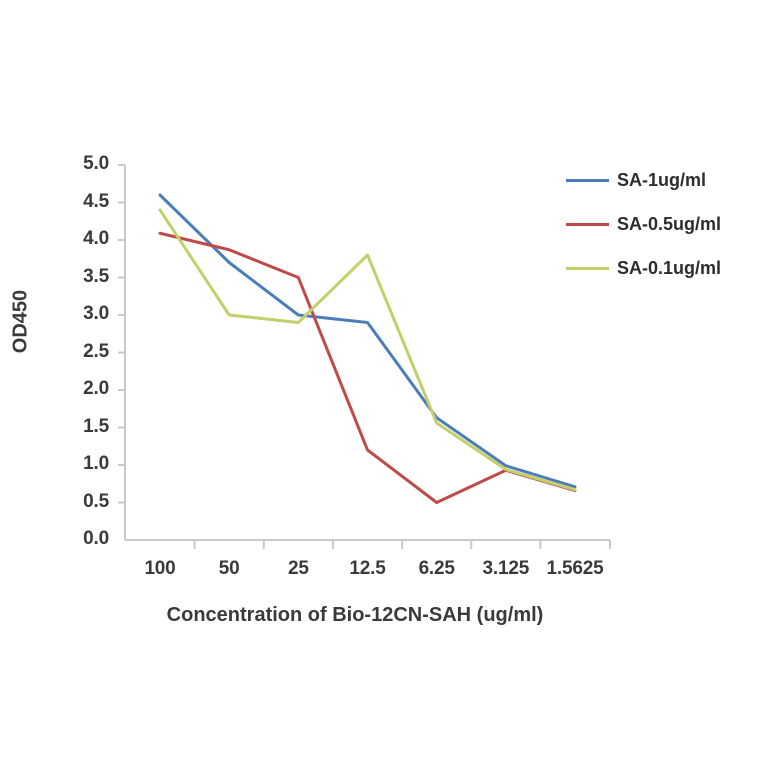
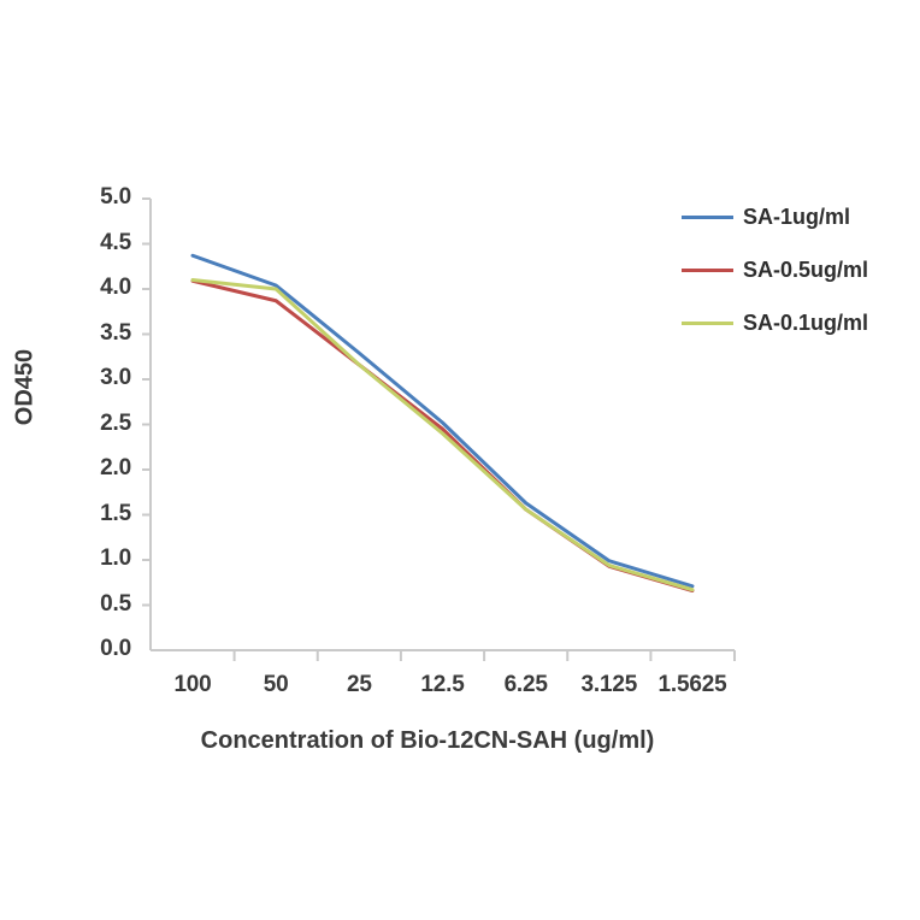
SA-1ug/ml/100: 4.6 -> 4.4
SA-0.1ug/ml/100: 4.4 -> 4.1
SA-1ug/ml/50: 3.7 -> 4.0
SA-0.1ug/ml/50: 3.0 -> 4.0
SA-1ug/ml/25: 3.0 -> 3.3
SA-0.5ug/ml/25: 3.5 -> 3.2
SA-0.1ug/ml/25: 2.9 -> 3.2
SA-1ug/ml/12.5: 2.9 -> 2.5
SA-0.5ug/ml/12.5: 1.2 -> 2.5
SA-0.1ug/ml/12.5: 3.8 -> 2.4
SA-0.5ug/ml/6.25: 0.5 -> 1.6
